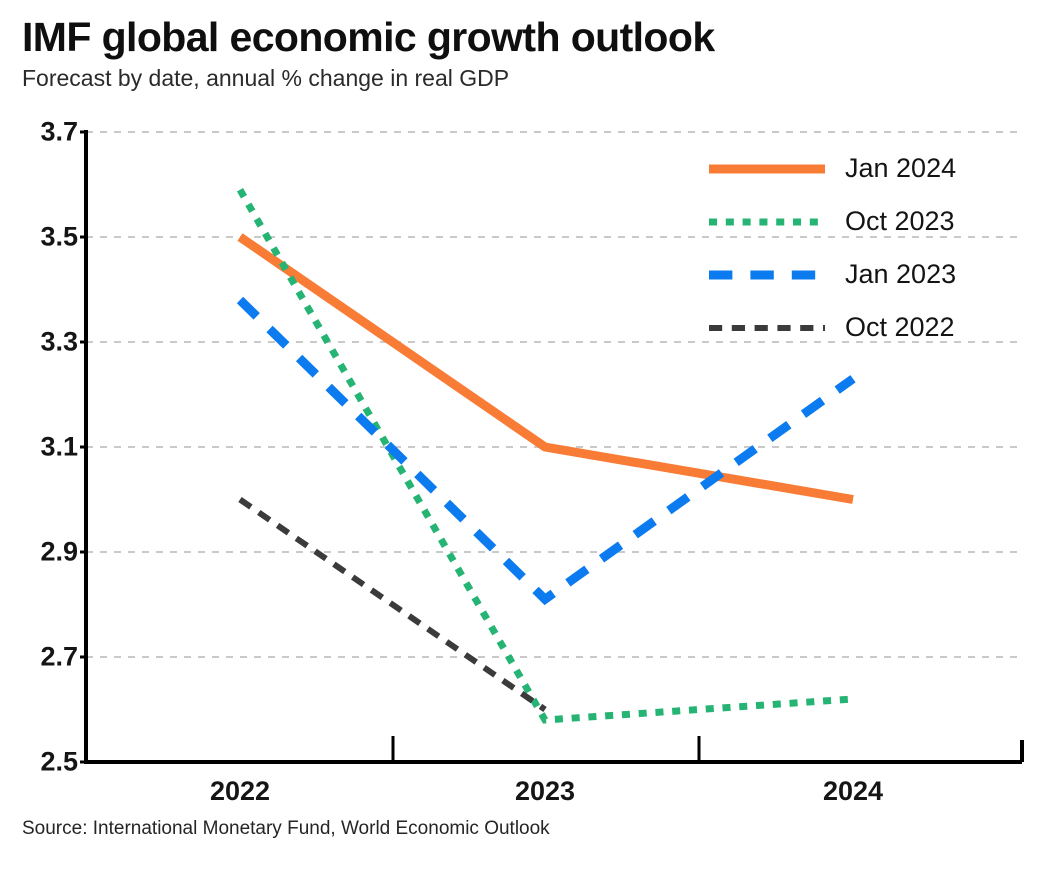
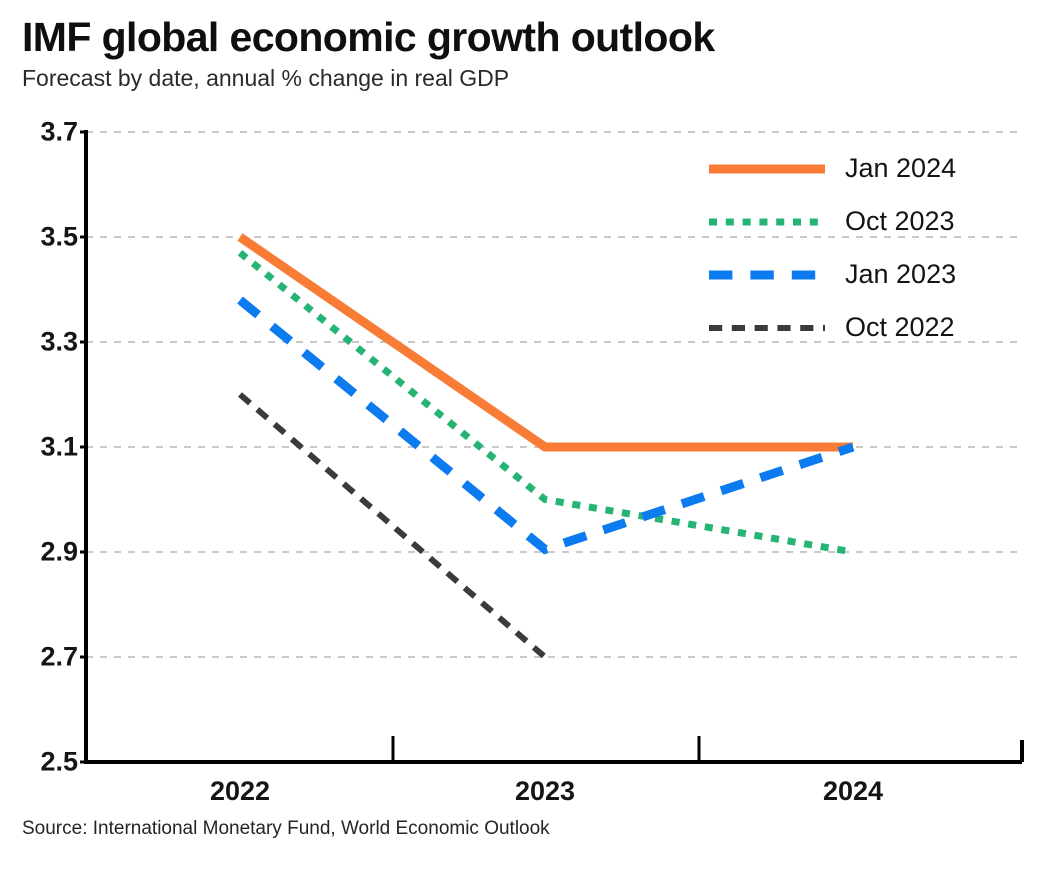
Oct 2023/2022: 3.59 -> 3.47
Oct 2022/2022: 3.0 -> 3.2
Oct 2023/2023: 2.58 -> 3.00
Jan 2023/2023: 2.81 -> 2.90
Oct 2022/2023: 2.6 -> 2.7
Jan 2024/2024: 3.0 -> 3.1
Oct 2023/2024: 2.62 -> 2.90
Jan 2023/2024: 3.23 -> 3.10
